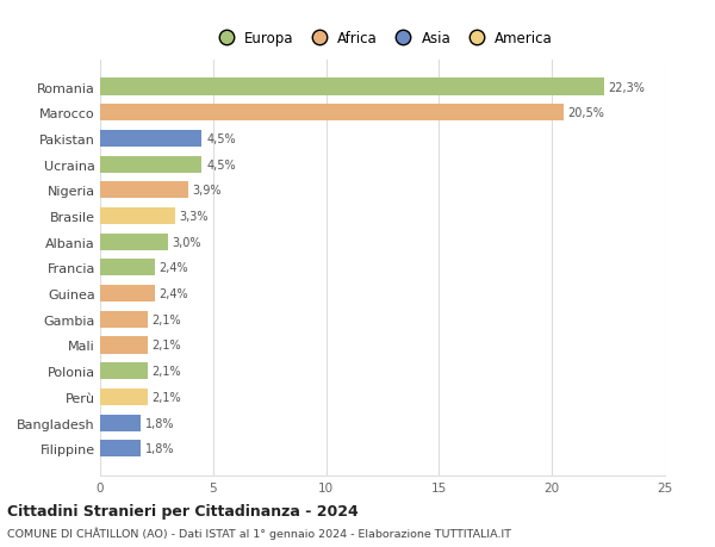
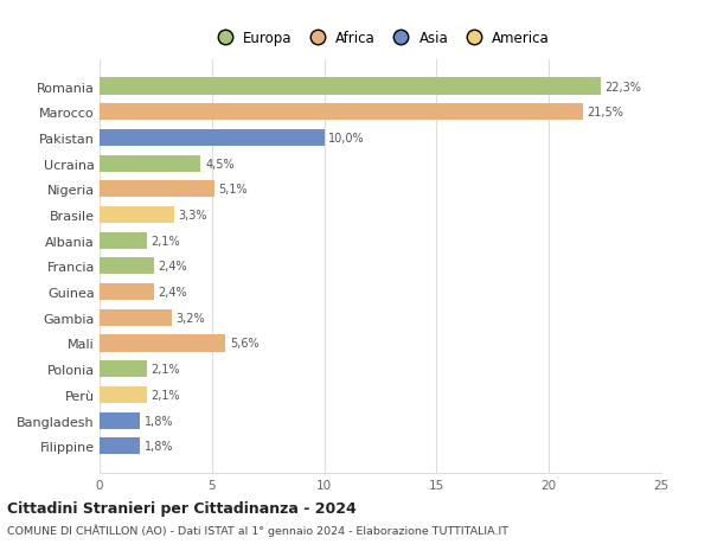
Marocco: 20,5% -> 21,5%
Pakistan: 4,5% -> 10,0%
Nigeria: 3,9% -> 5,1%
Albania: 3,0% -> 2,1%
Gambia: 2,1% -> 3,2%
Mali: 2,1% -> 5,6%
